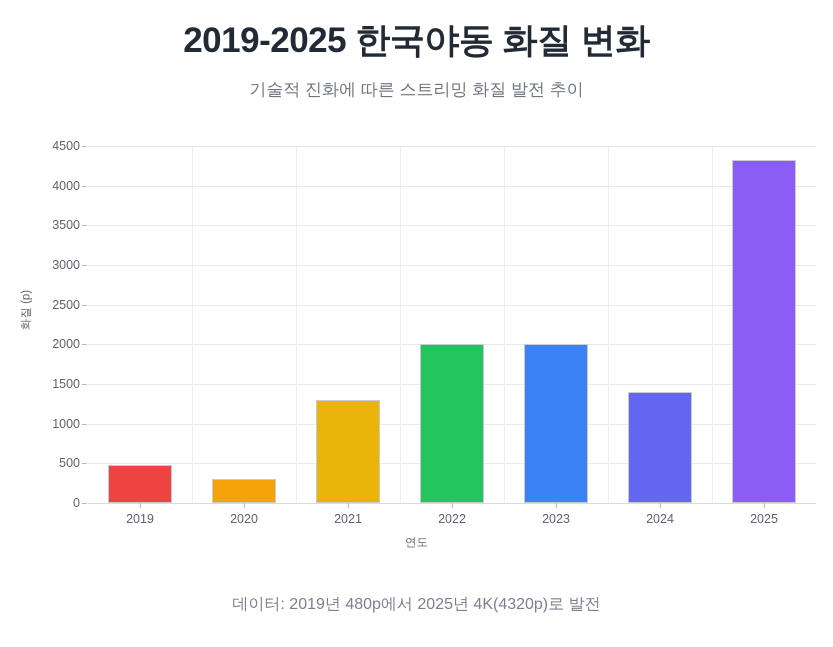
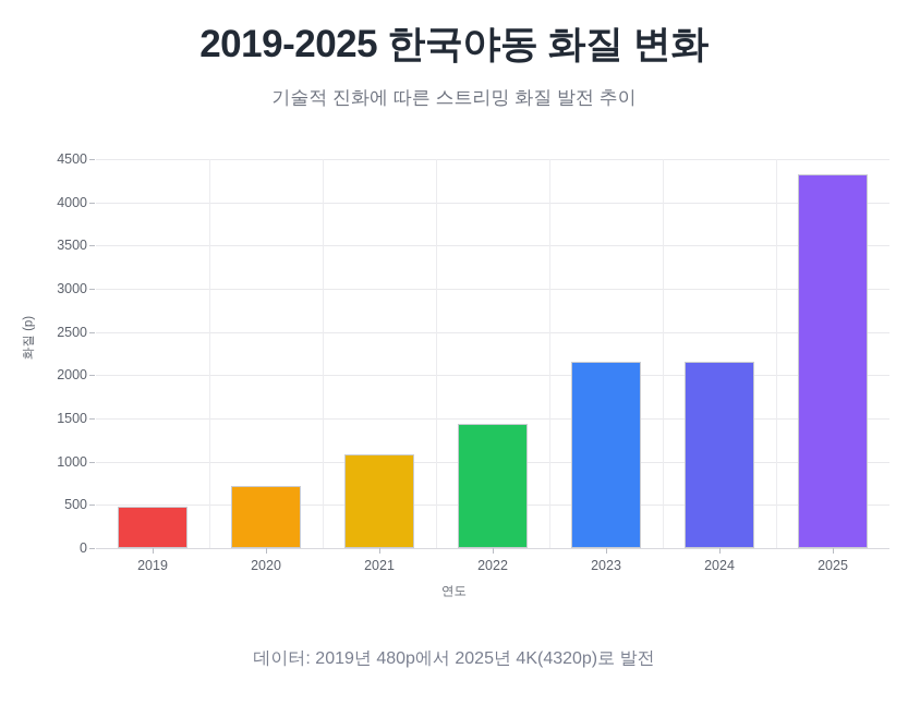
2020: 300 -> 700
2021: 1300 -> 1100
2022: 2000 -> 1400
2023: 2000 -> 2200
2024: 1400 -> 2200
